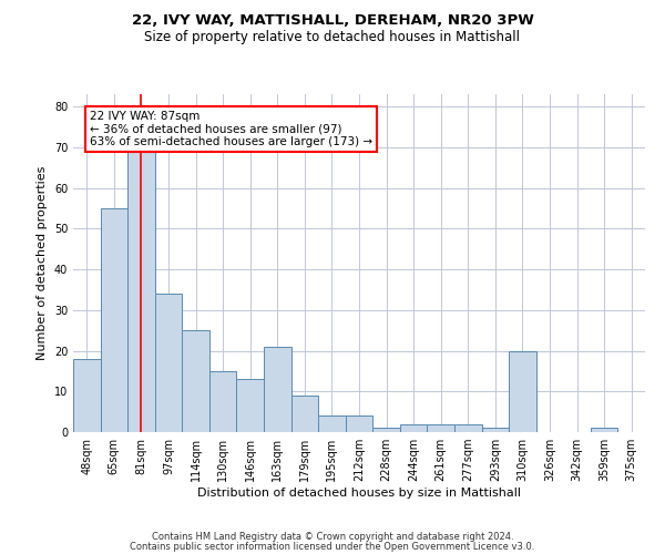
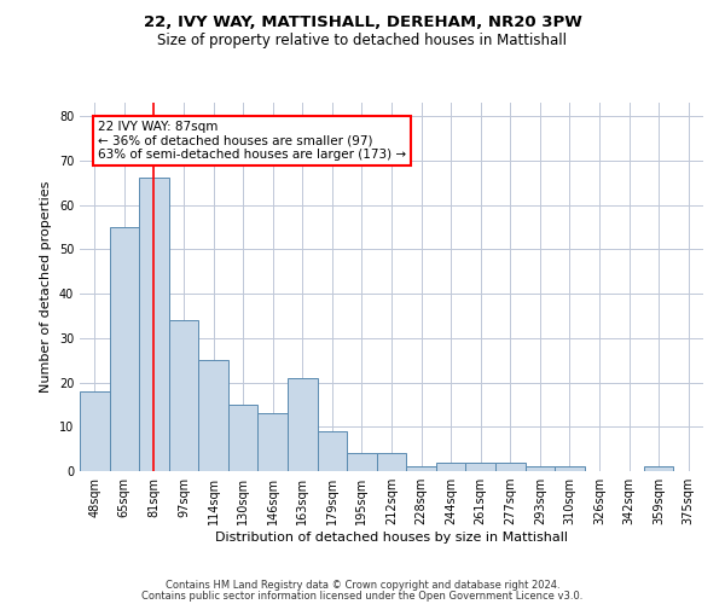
81sqm: 69 -> 66
310sqm: 20 -> 1
